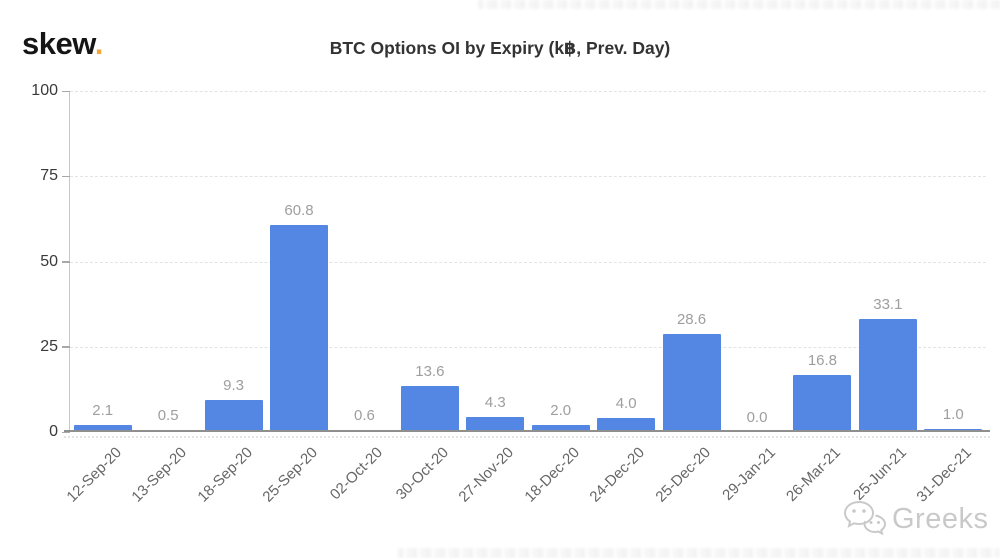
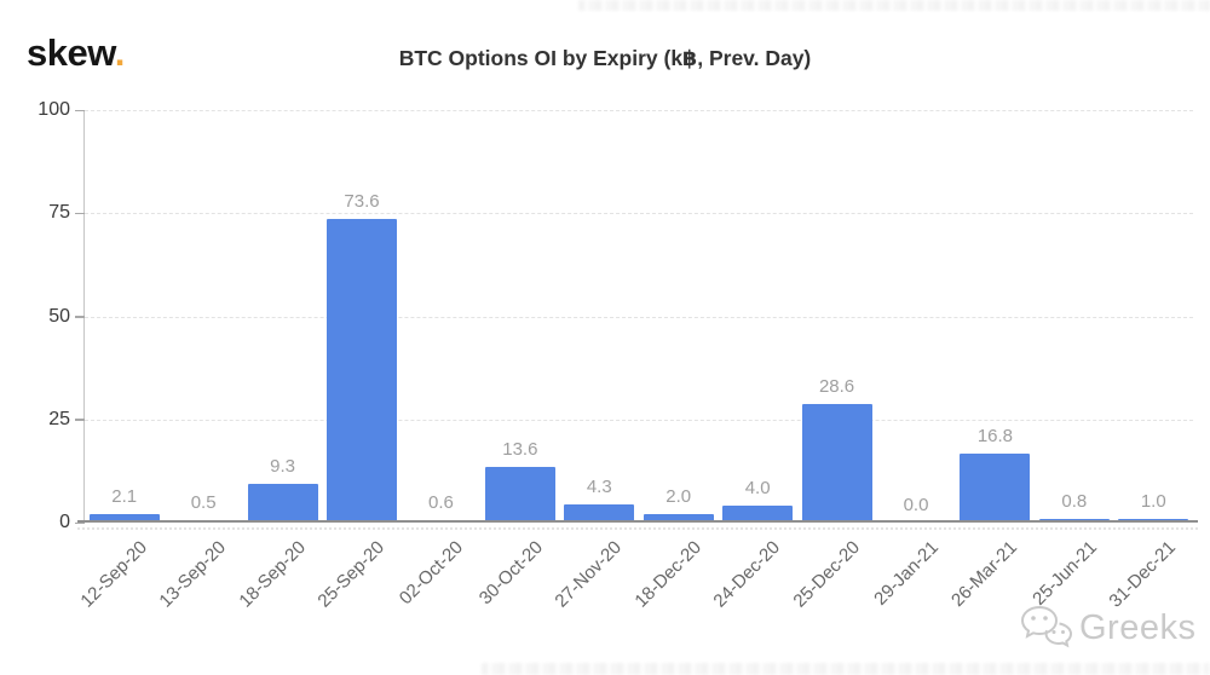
25-Sep-20: 60.8 -> 73.6
25-Jun-21: 33.1 -> 0.8
